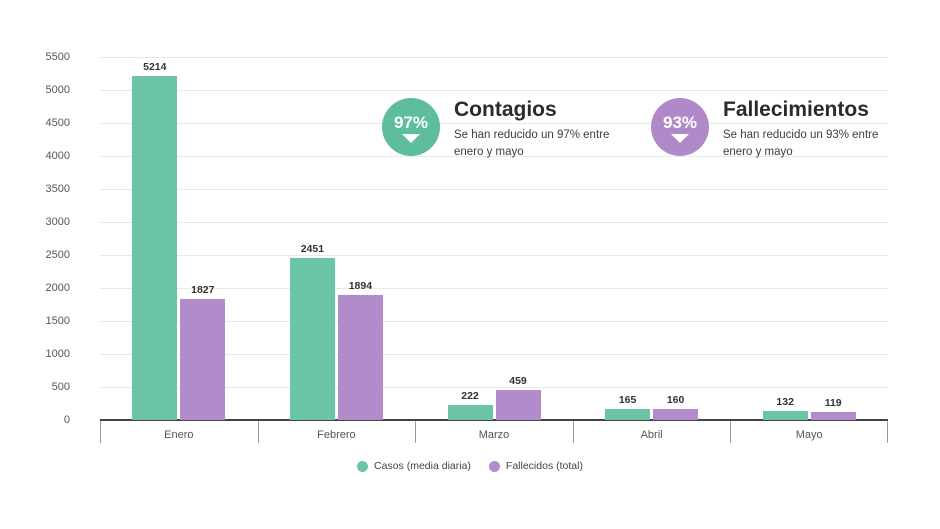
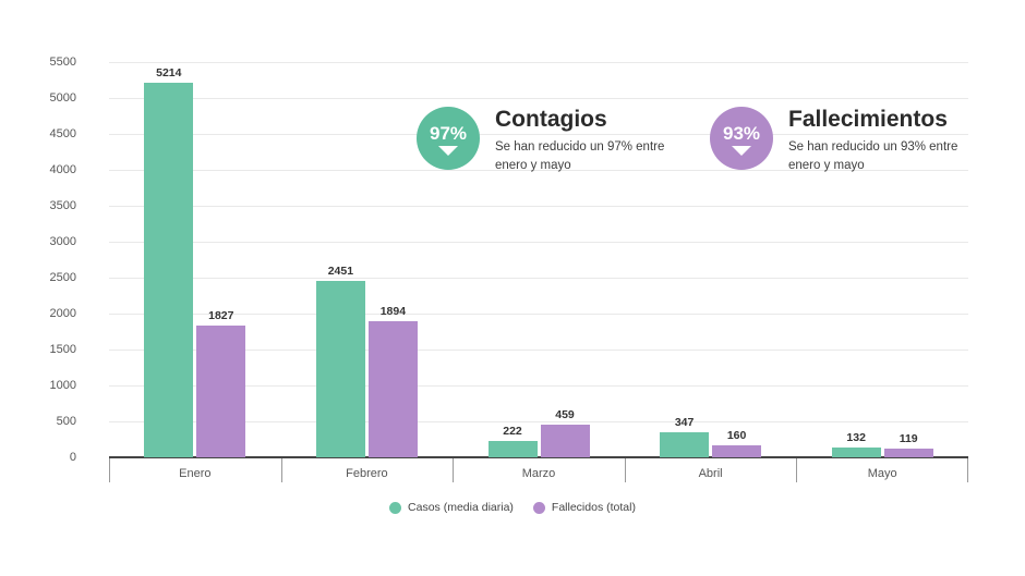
Casos (media diaria)/Abril: 165 -> 347
